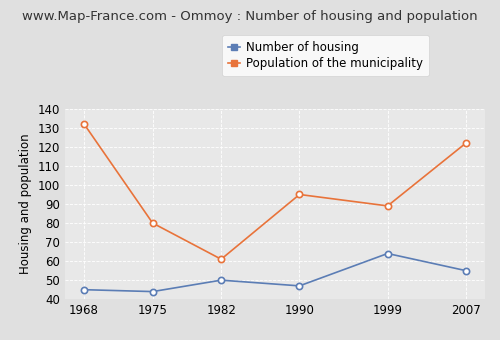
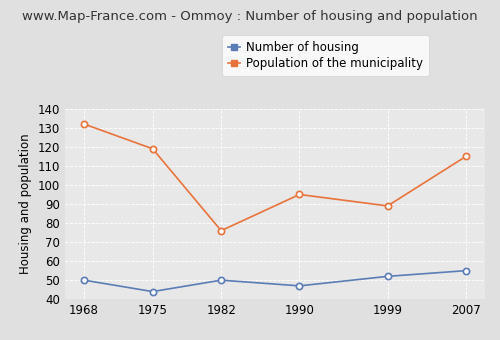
Number of housing/1968: 45 -> 50
Population of the municipality/1975: 80 -> 119
Population of the municipality/1982: 61 -> 76
Number of housing/1999: 64 -> 52
Population of the municipality/2007: 122 -> 115
